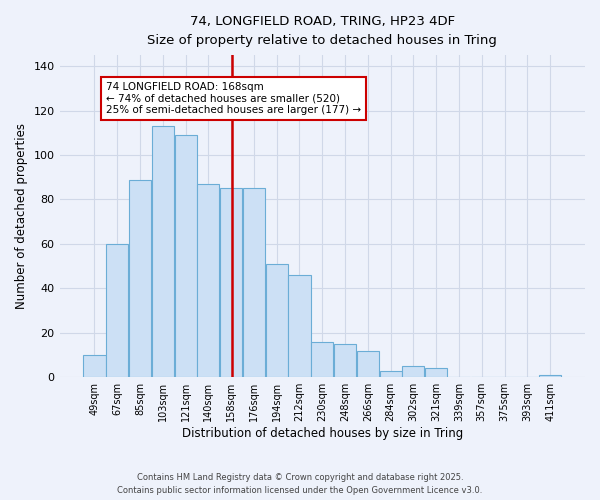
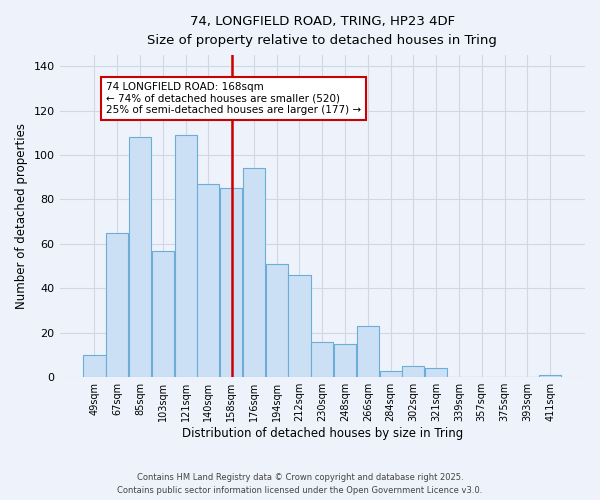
67sqm: 60 -> 65
85sqm: 89 -> 108
103sqm: 113 -> 57
176sqm: 85 -> 94
266sqm: 12 -> 23
